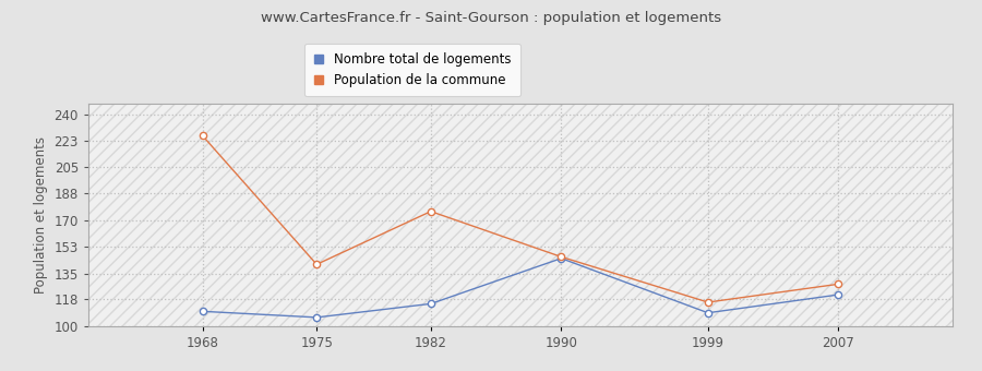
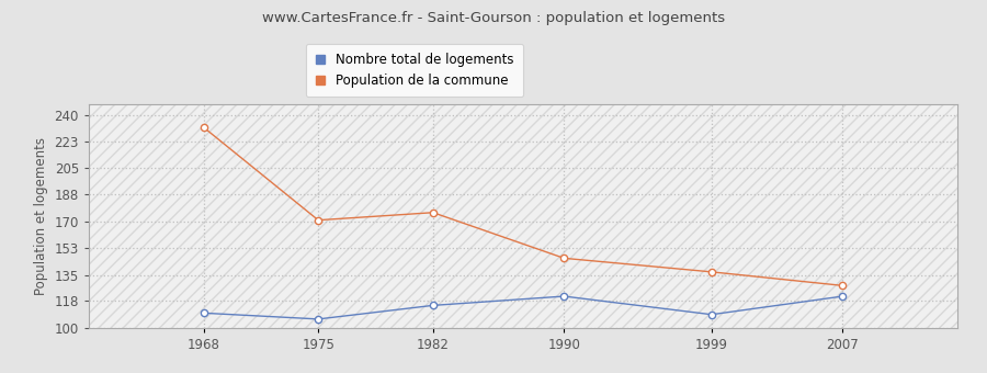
Population de la commune/1968: 226 -> 232
Population de la commune/1975: 141 -> 171
Nombre total de logements/1990: 145 -> 121
Population de la commune/1999: 116 -> 137
